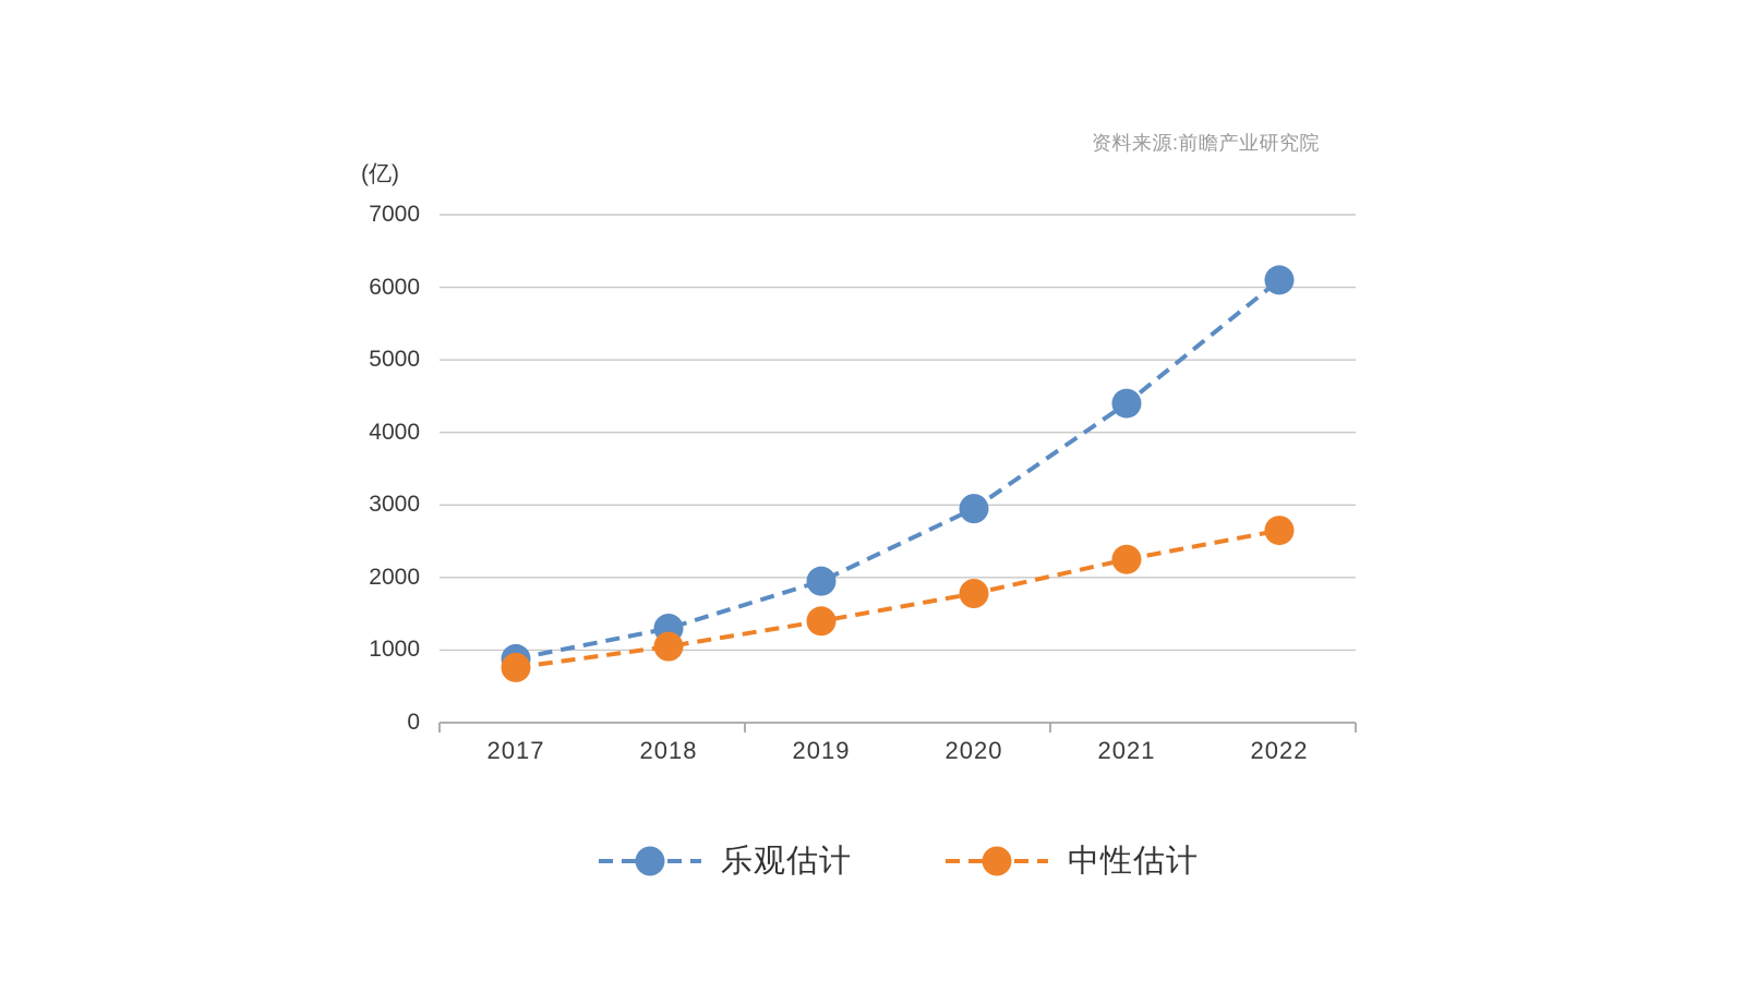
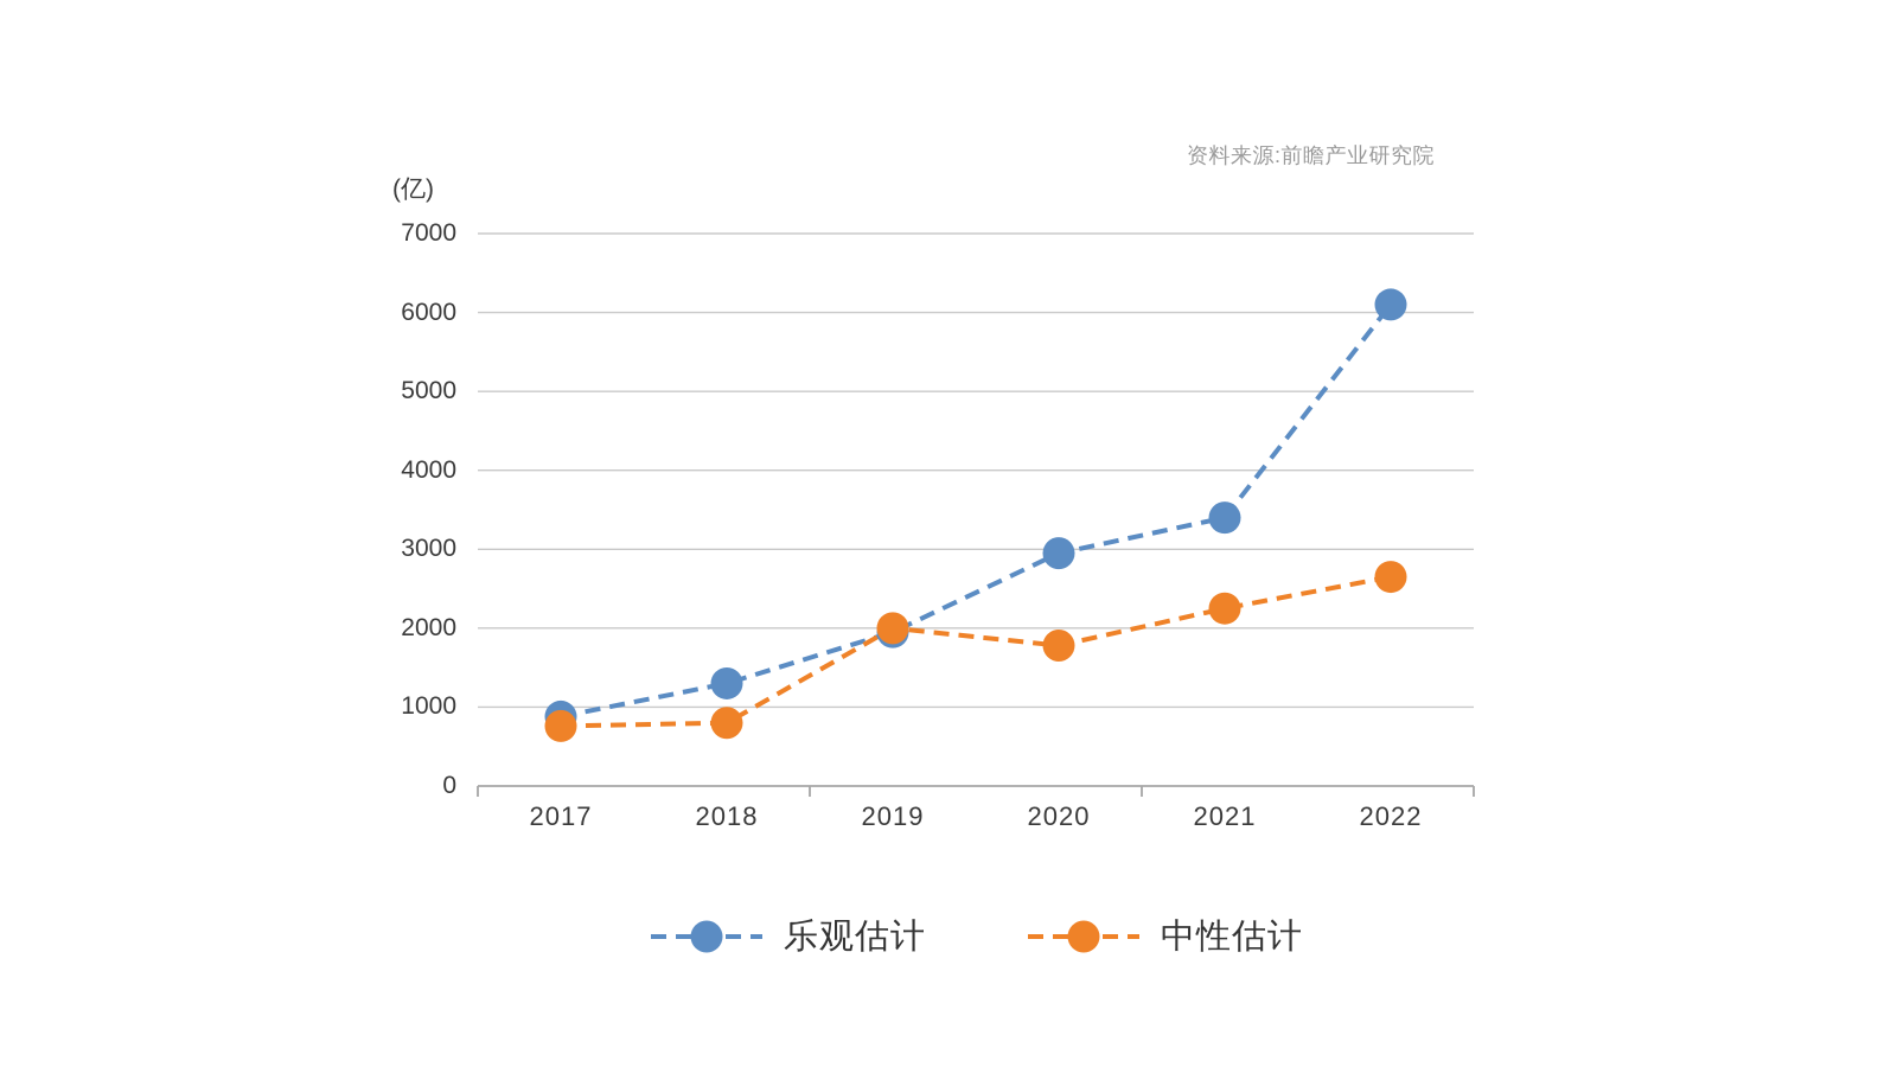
中性估计/2018: 1000 -> 800
中性估计/2019: 1400 -> 2000
乐观估计/2021: 4400 -> 3400
